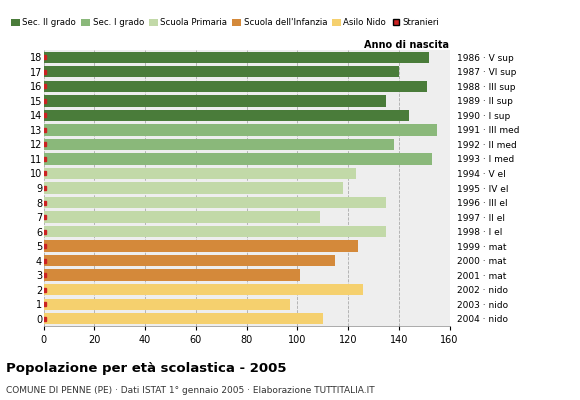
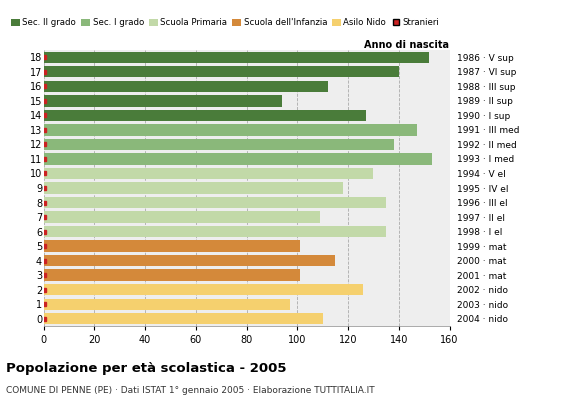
16: 151 -> 112
15: 135 -> 94
14: 144 -> 127
13: 155 -> 147
10: 123 -> 130
5: 124 -> 101
